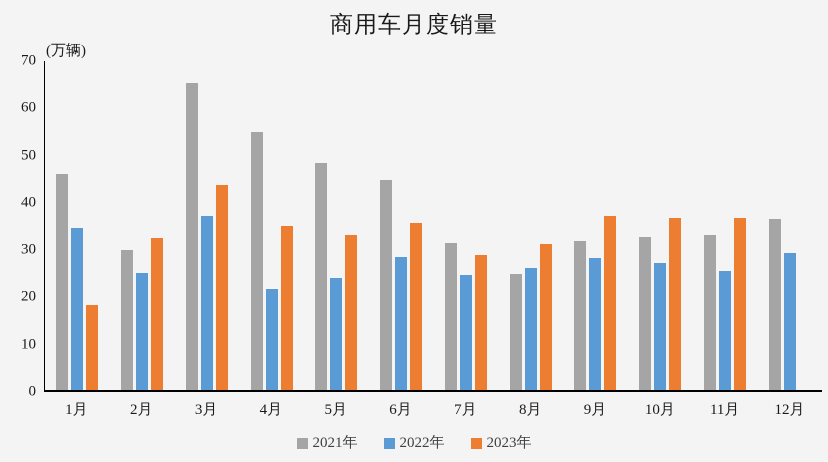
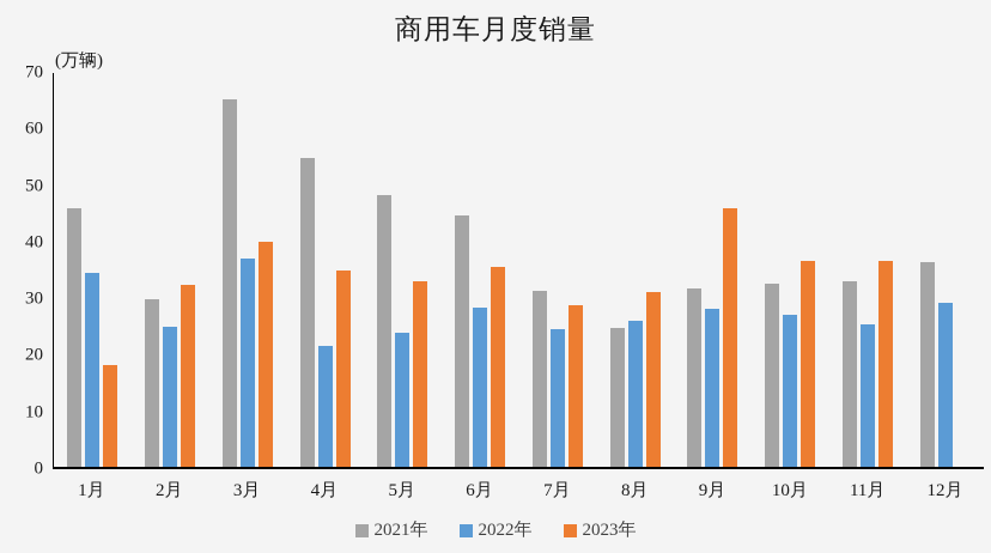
2023年/3月: 44 -> 40
2023年/9月: 37 -> 46
